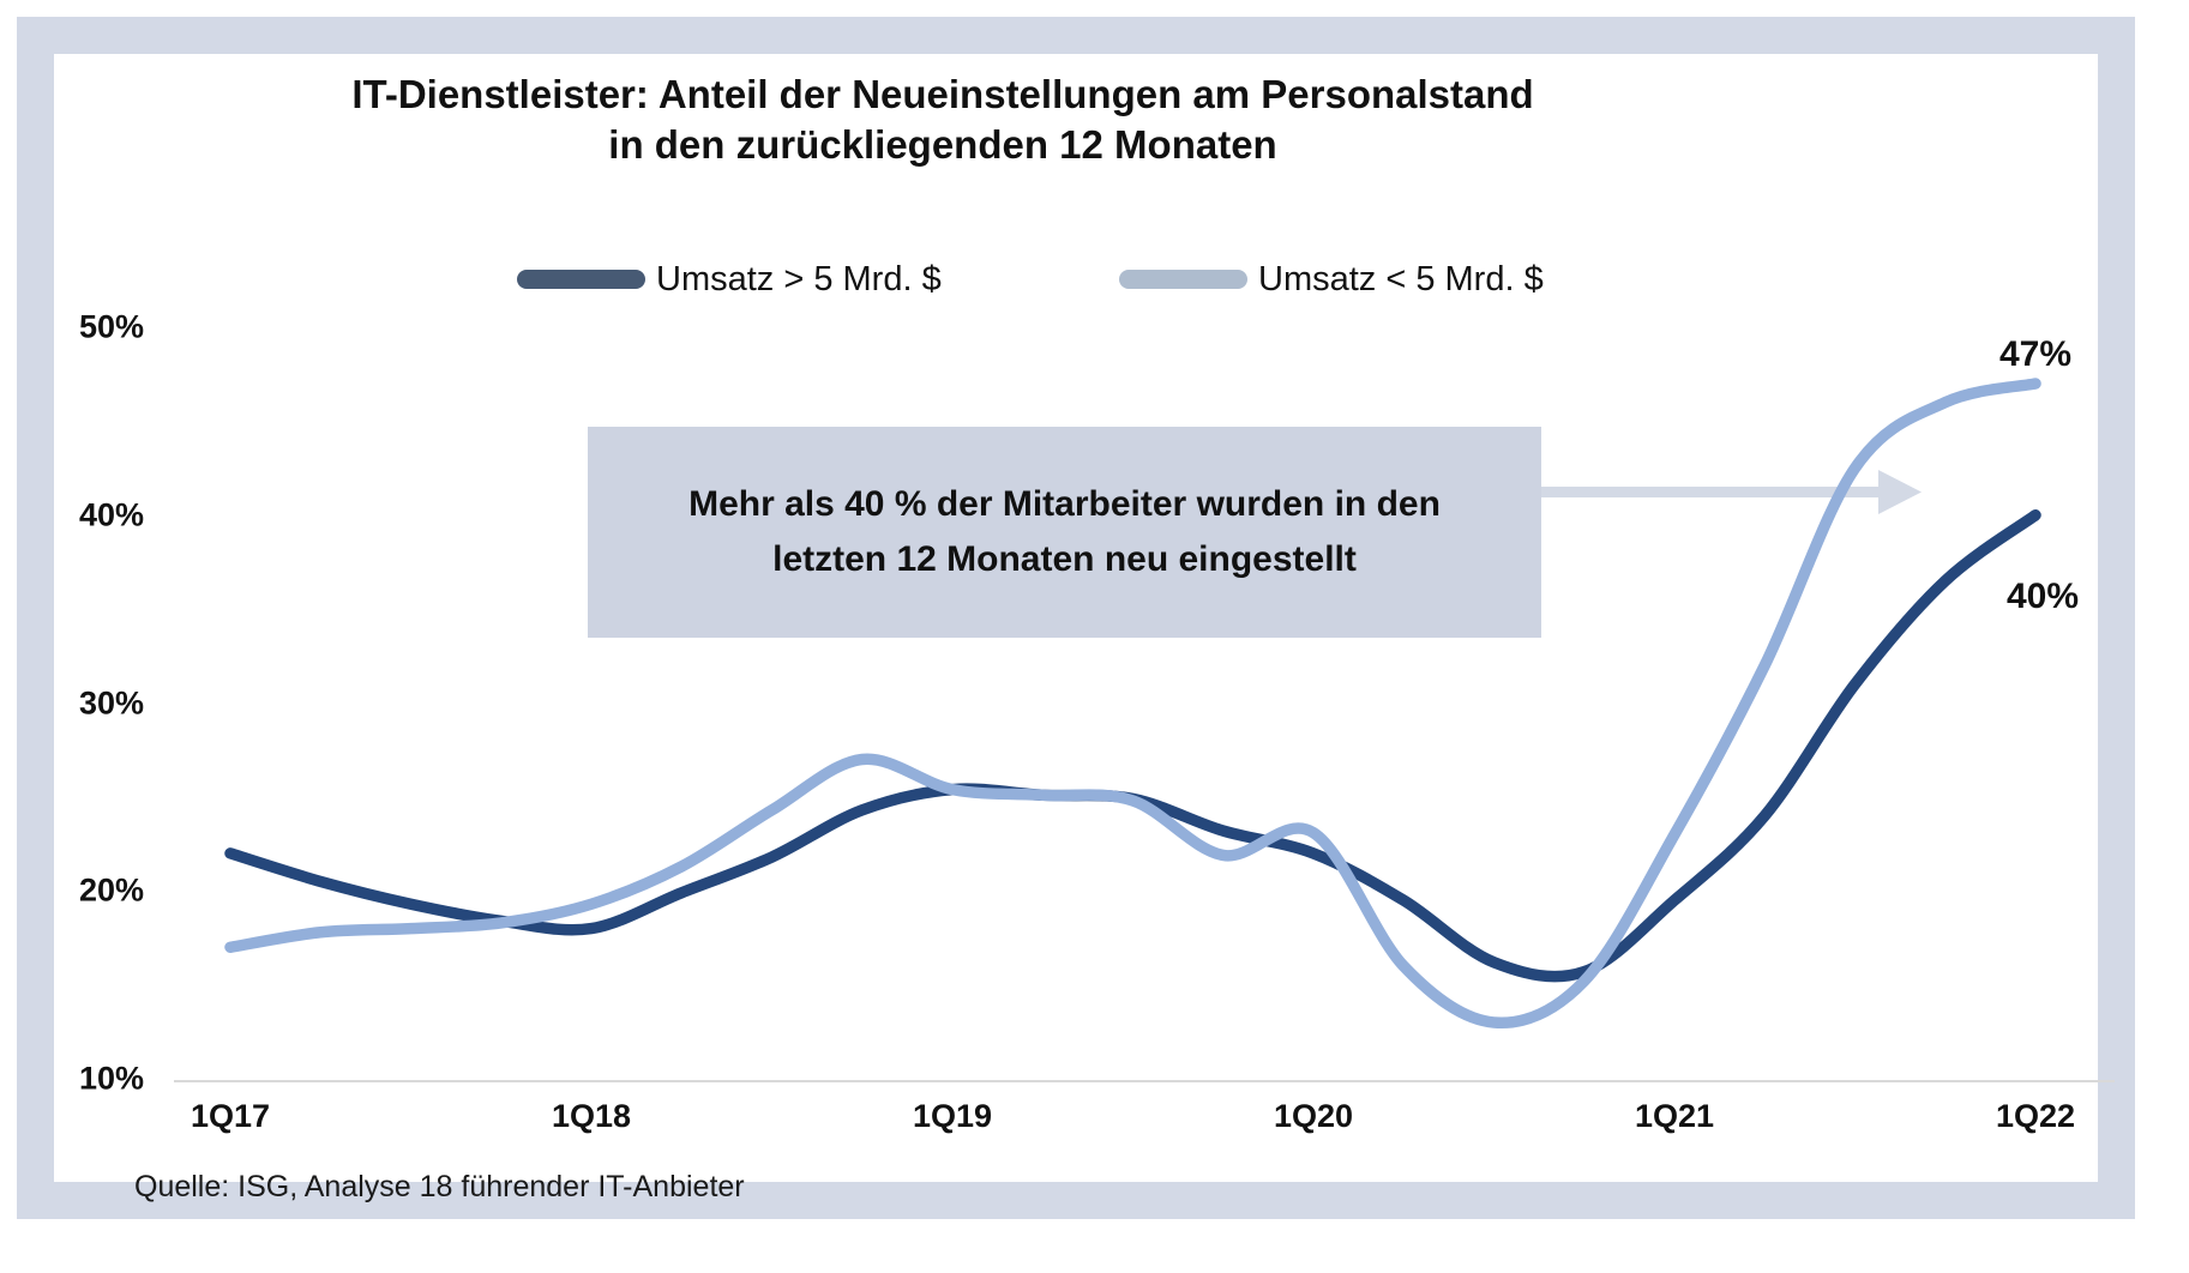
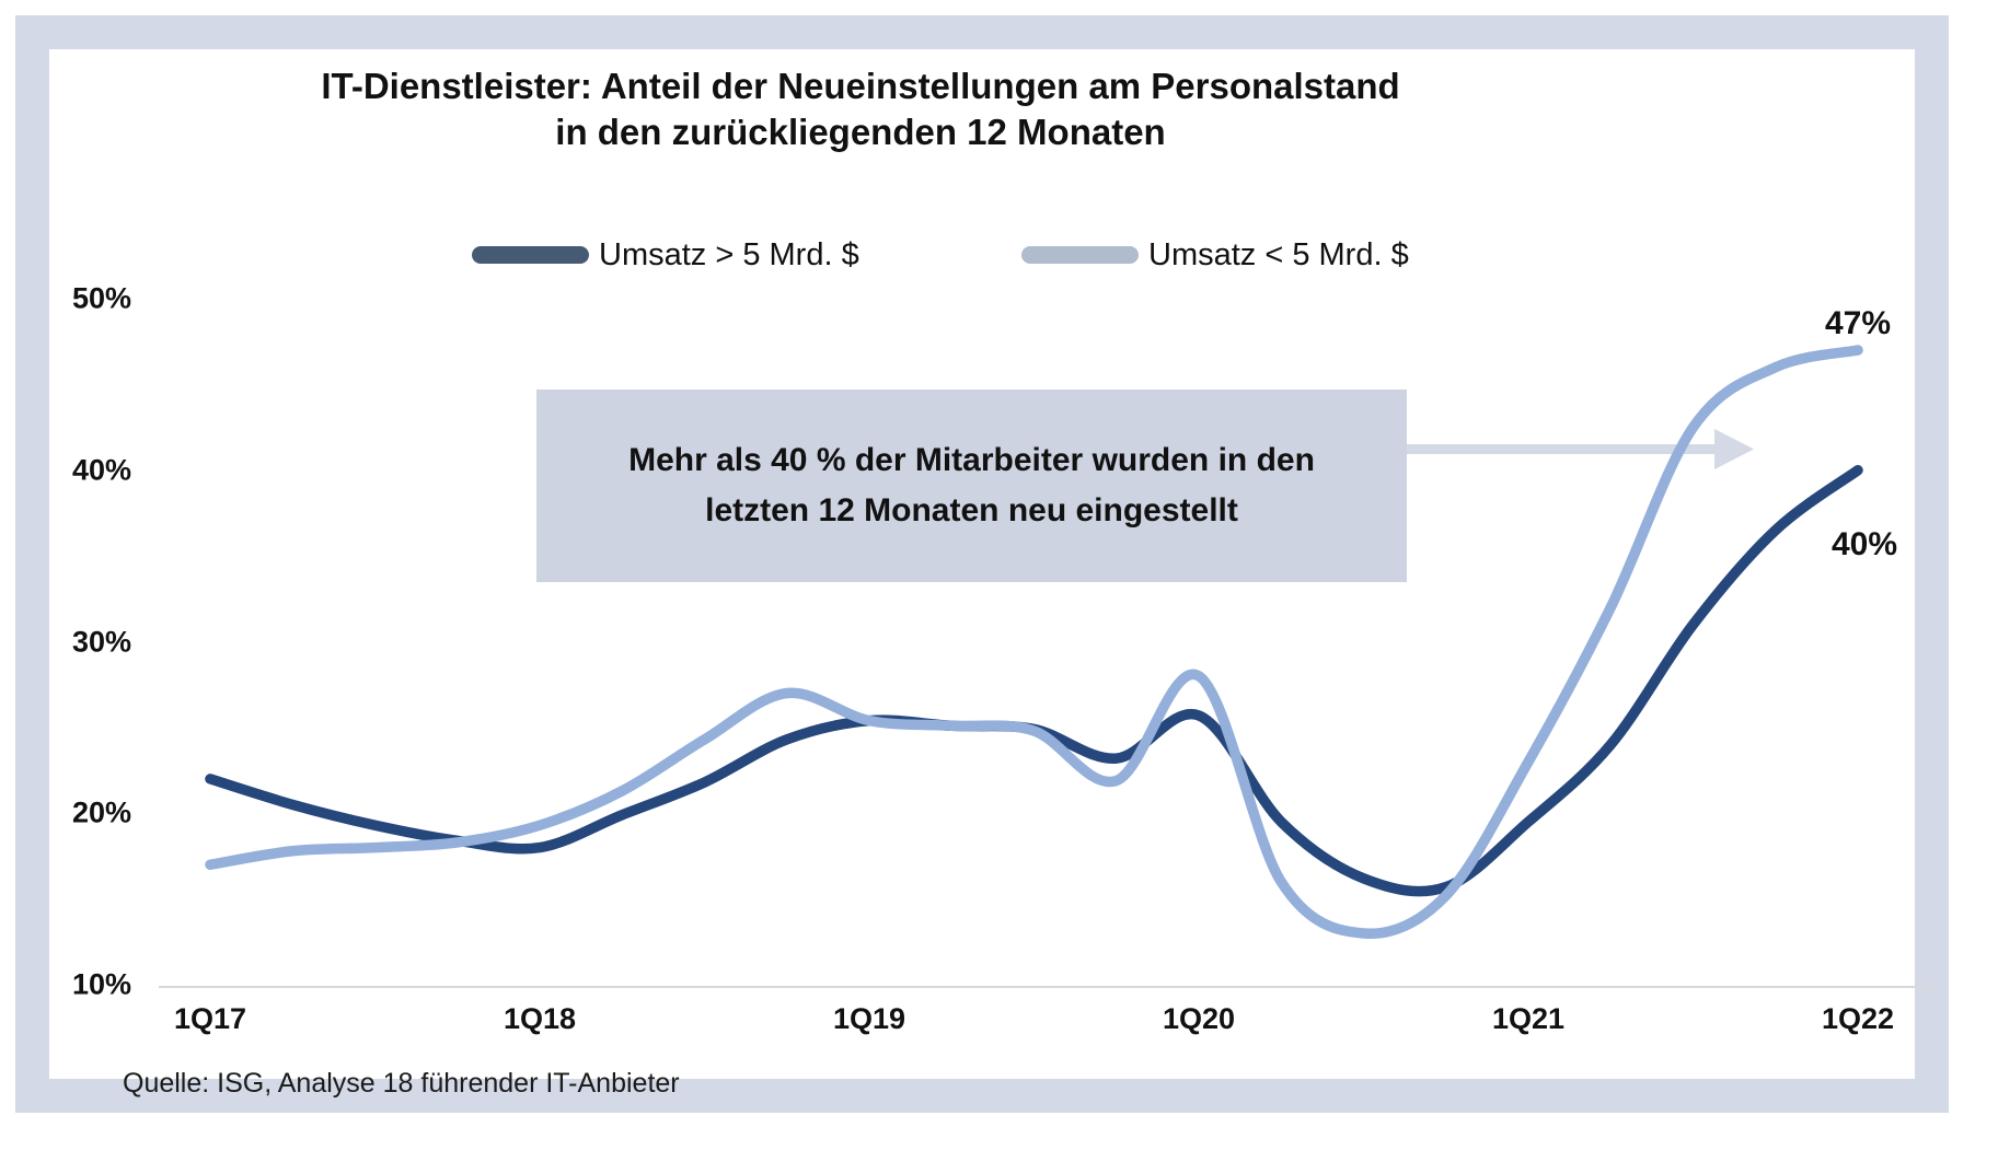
Umsatz > 5 Mrd. $/1Q20: 22.0% -> 25.7%
Umsatz < 5 Mrd. $/1Q20: 23.1% -> 28.0%
